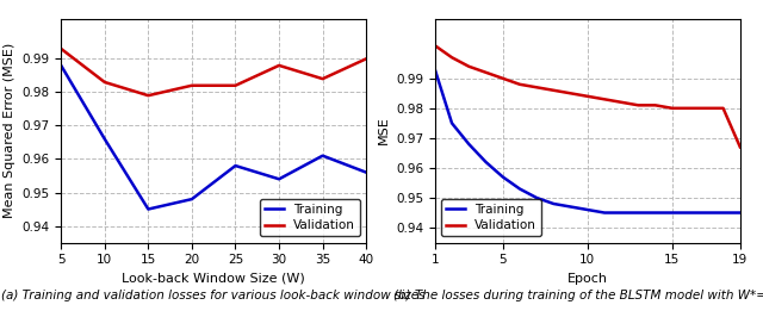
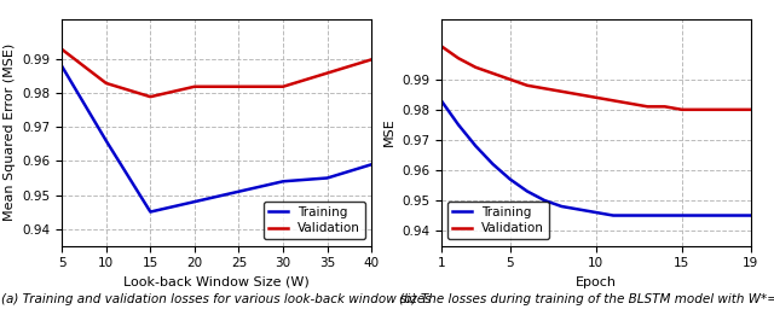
Training/25: 0.958 -> 0.951
Validation/30: 0.988 -> 0.982
Training/35: 0.961 -> 0.955
Validation/35: 0.984 -> 0.986
Training/40: 0.956 -> 0.959
Training/1: 0.993 -> 0.983
Validation/19: 0.967 -> 0.980
